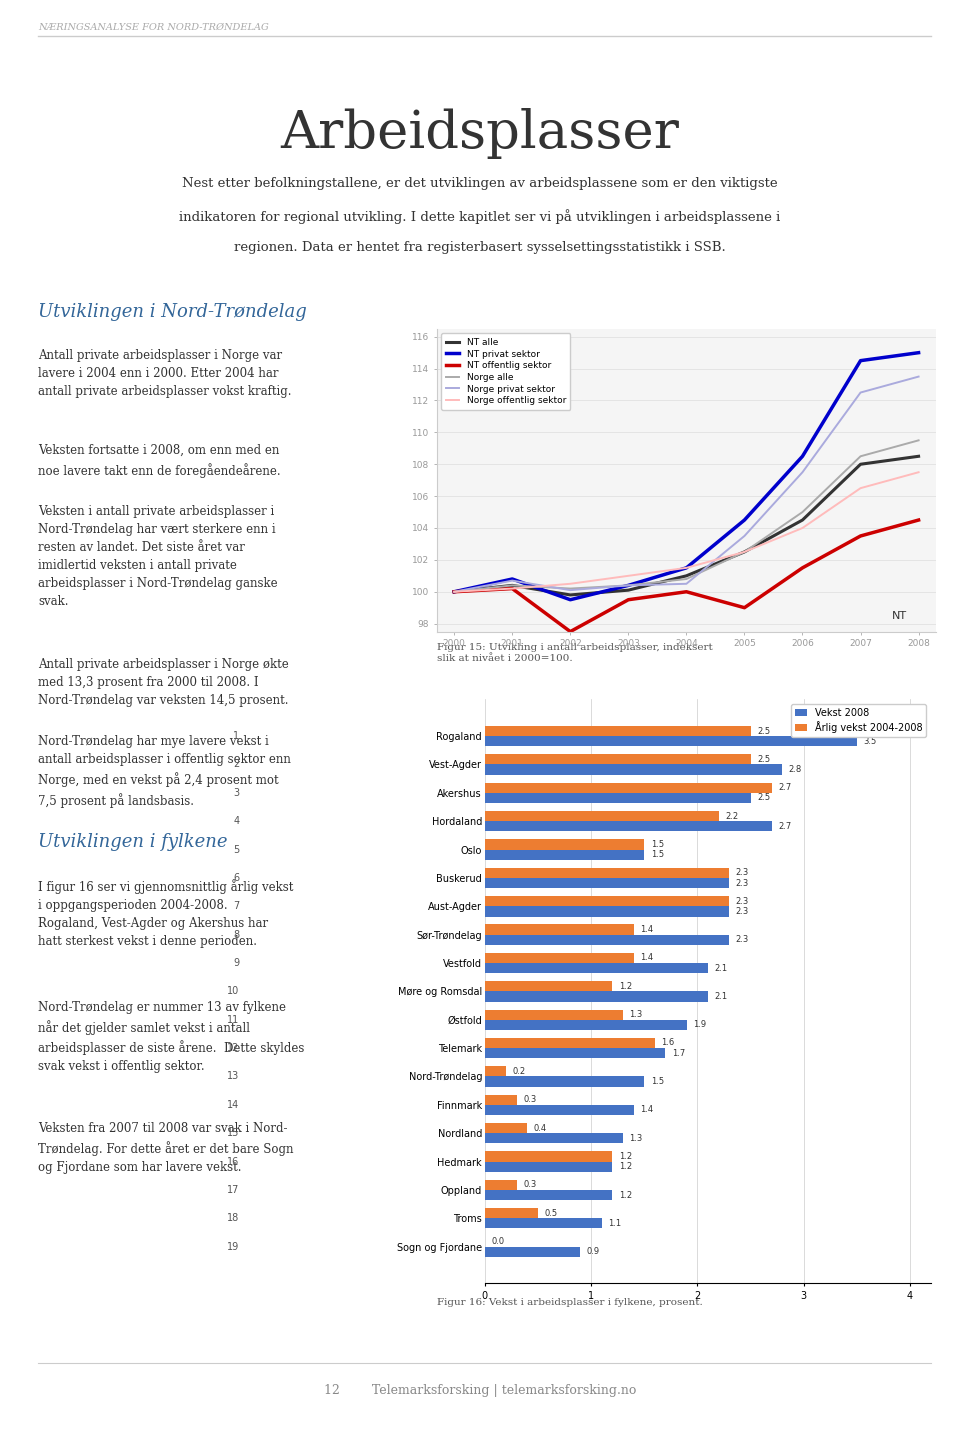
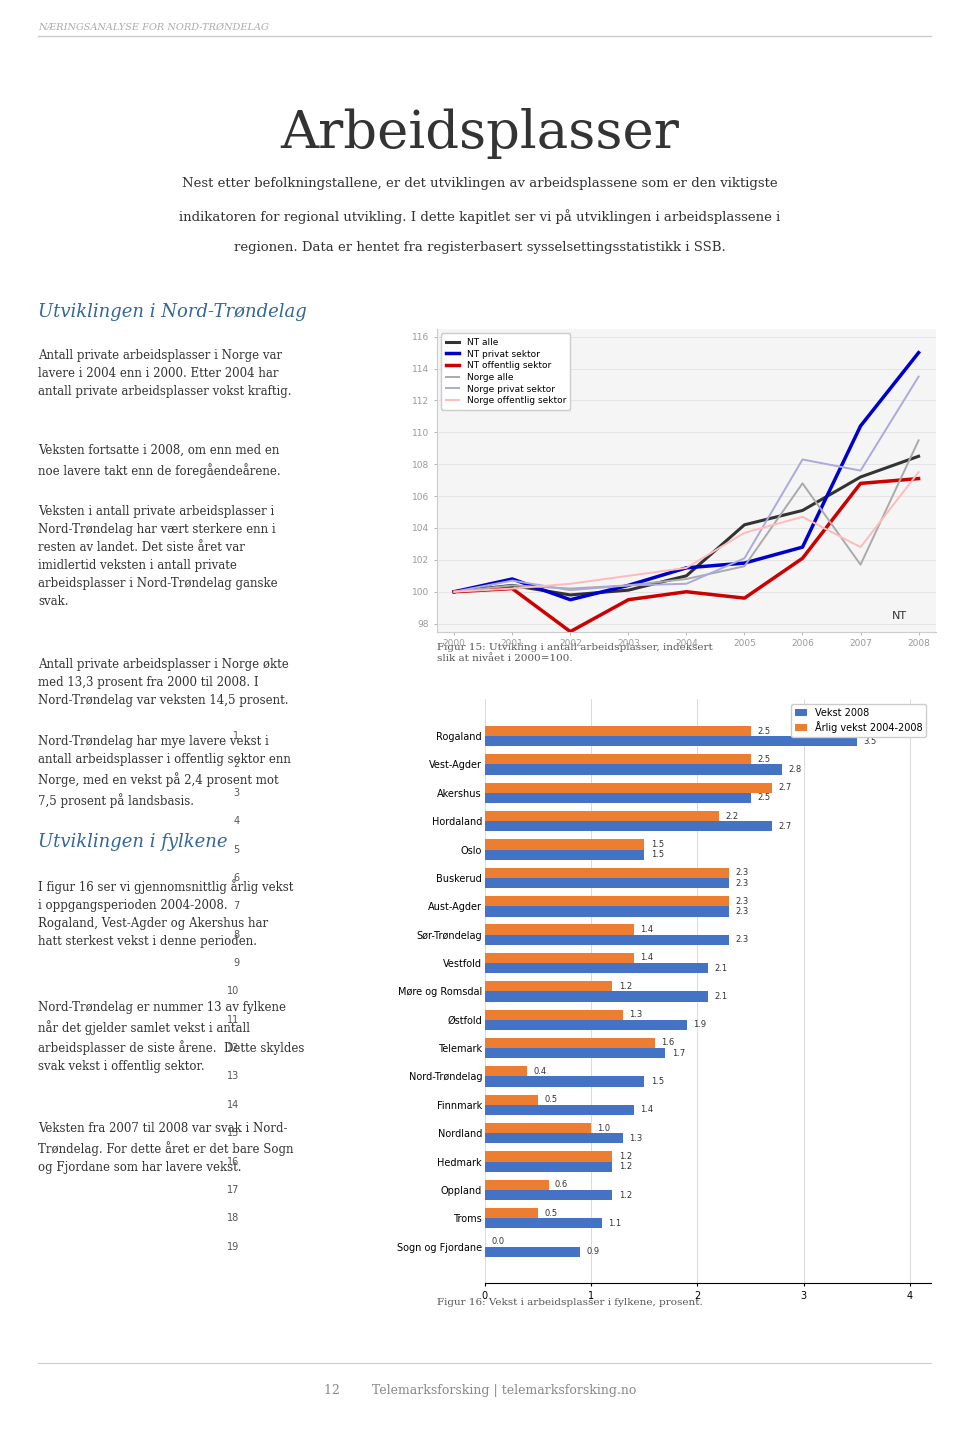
NT alle/2005: 102.5 -> 104.2
NT privat sektor/2005: 104.5 -> 101.8
NT offentlig sektor/2005: 99.0 -> 99.6
Norge alle/2005: 102.5 -> 101.6
Norge privat sektor/2005: 103.5 -> 102.1
Norge offentlig sektor/2005: 102.5 -> 103.7
NT alle/2006: 104.5 -> 105.1
NT privat sektor/2006: 108.5 -> 102.8
NT offentlig sektor/2006: 101.5 -> 102.1
Norge alle/2006: 105.0 -> 106.8
Norge privat sektor/2006: 107.5 -> 108.3
Norge offentlig sektor/2006: 104.0 -> 104.7
NT alle/2007: 108.0 -> 107.2
NT privat sektor/2007: 114.5 -> 110.4
NT offentlig sektor/2007: 103.5 -> 106.8
Norge alle/2007: 108.5 -> 101.7
Norge privat sektor/2007: 112.5 -> 107.6
Norge offentlig sektor/2007: 106.5 -> 102.8
NT offentlig sektor/2008: 104.5 -> 107.1
Årlig vekst 2004-2008/Nord-Trøndelag: 0.2 -> 0.4
Årlig vekst 2004-2008/Finnmark: 0.3 -> 0.5
Årlig vekst 2004-2008/Nordland: 0.4 -> 1.0
Årlig vekst 2004-2008/Oppland: 0.3 -> 0.6
